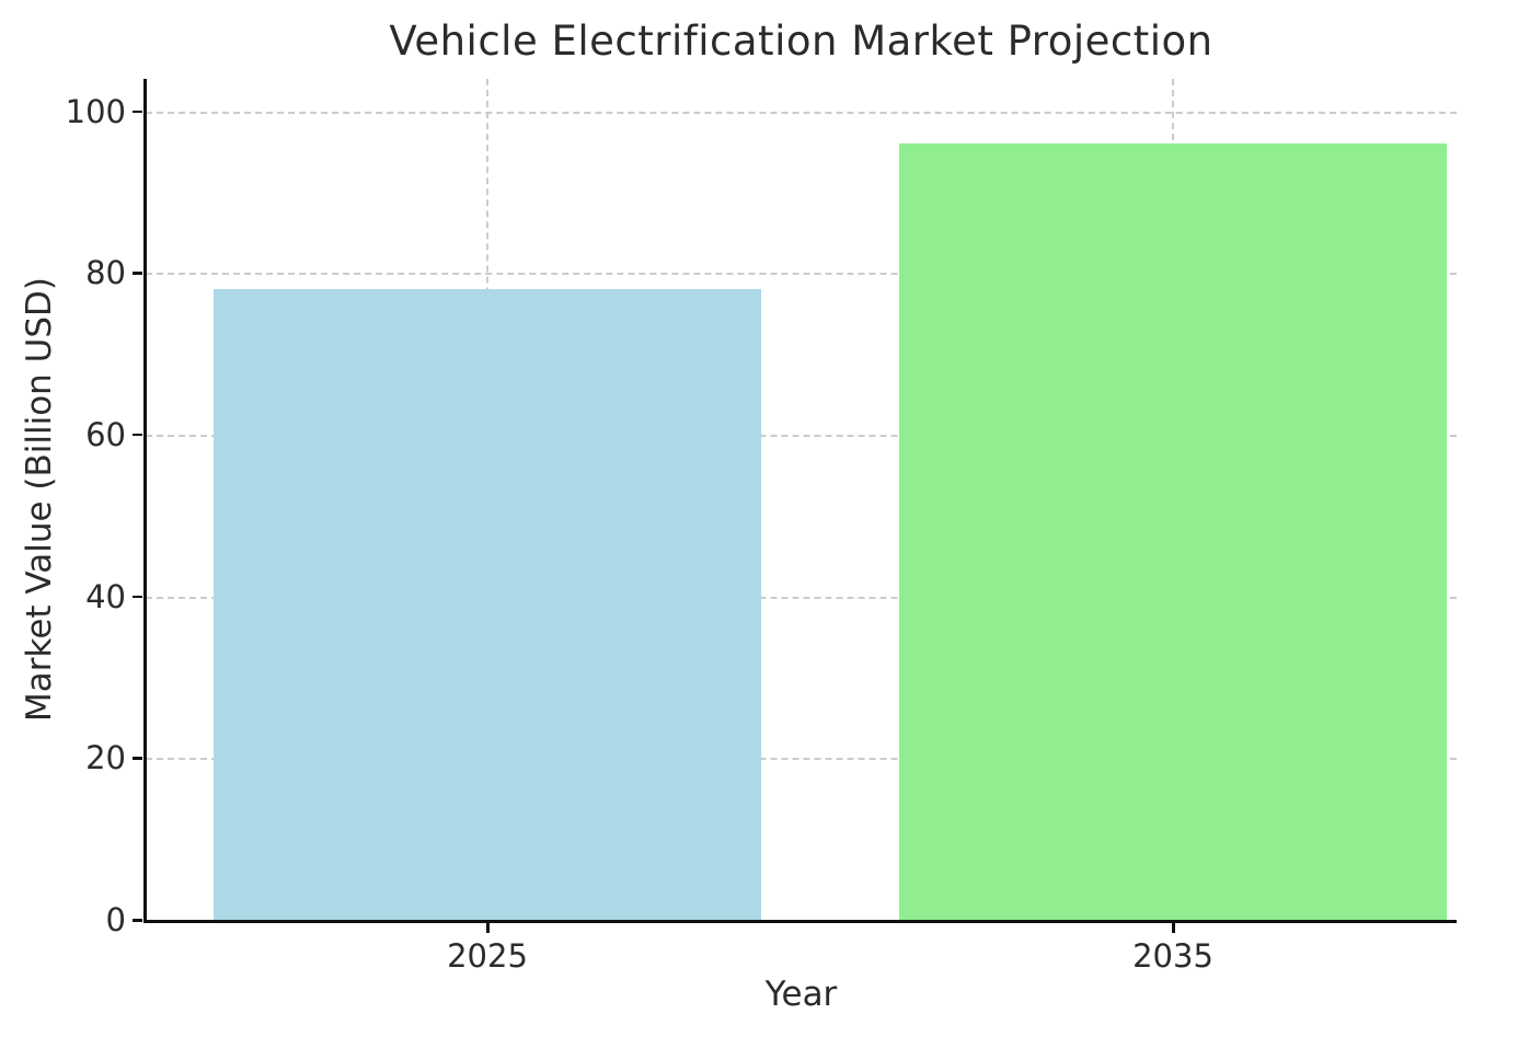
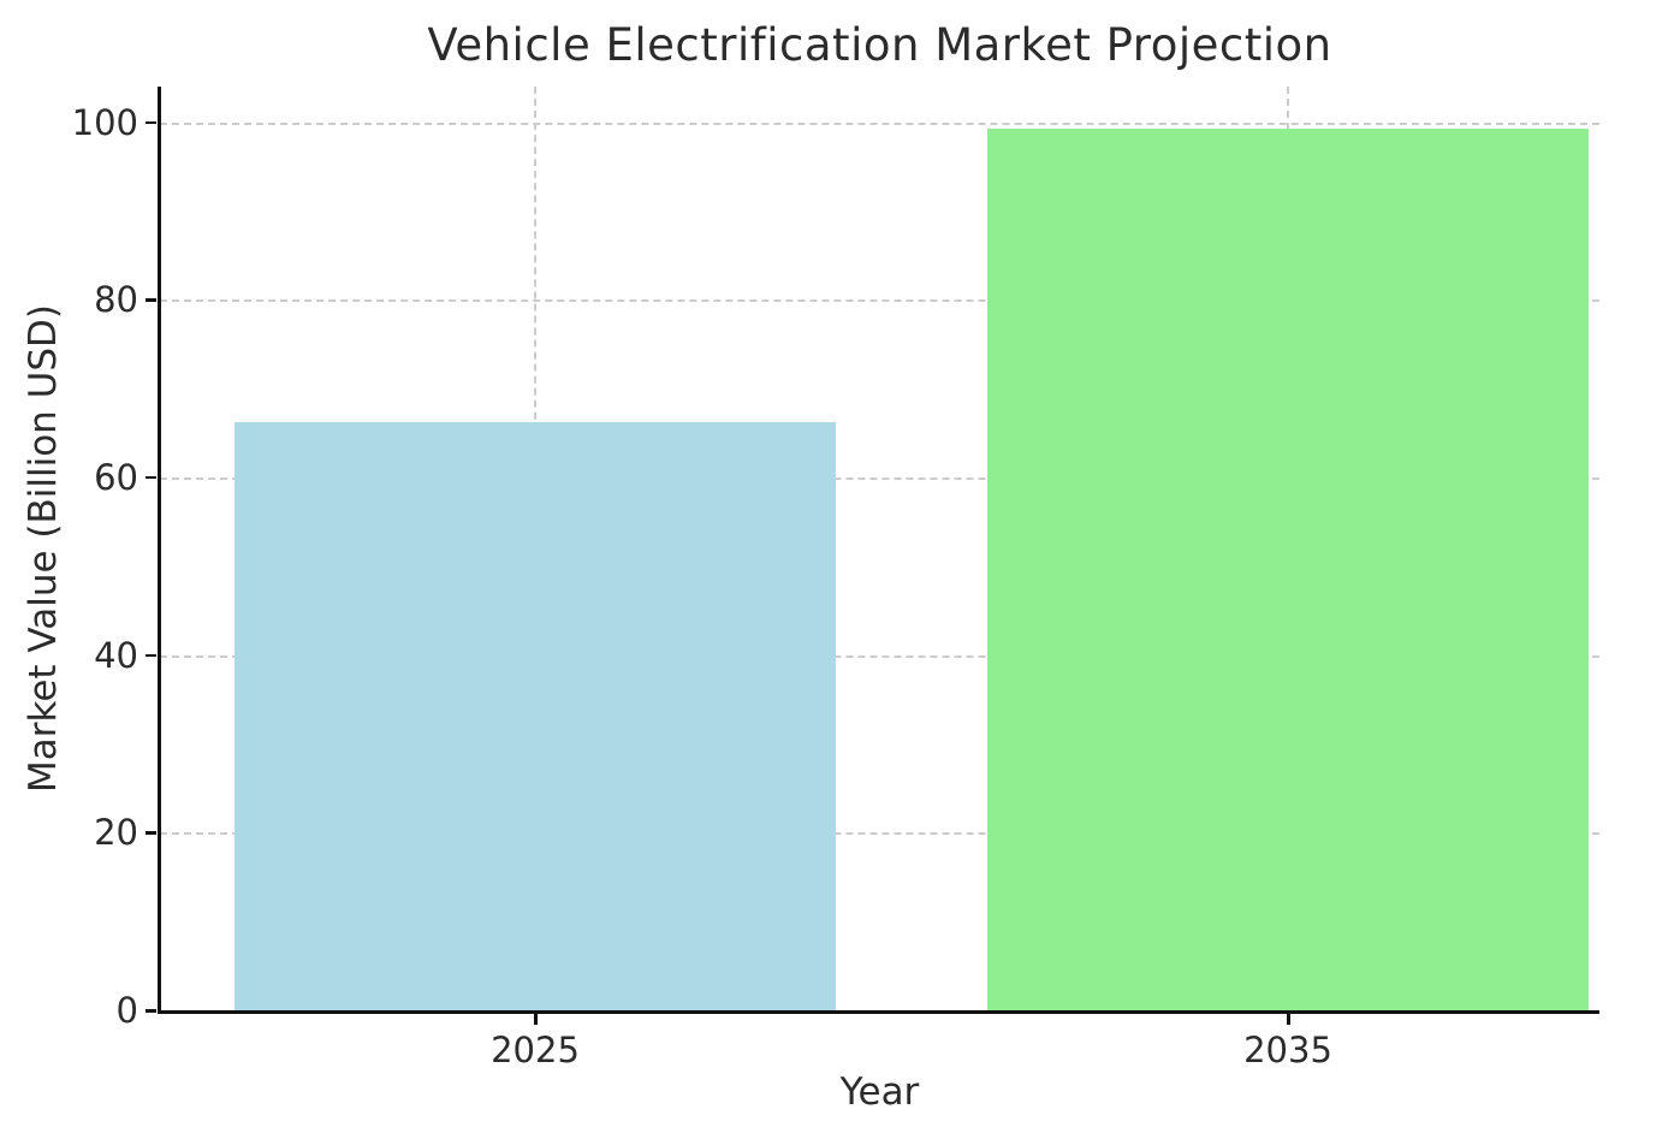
2025: 78 -> 66
2035: 96 -> 99
